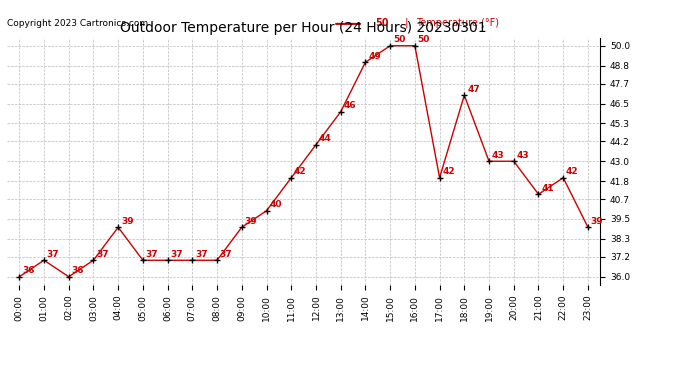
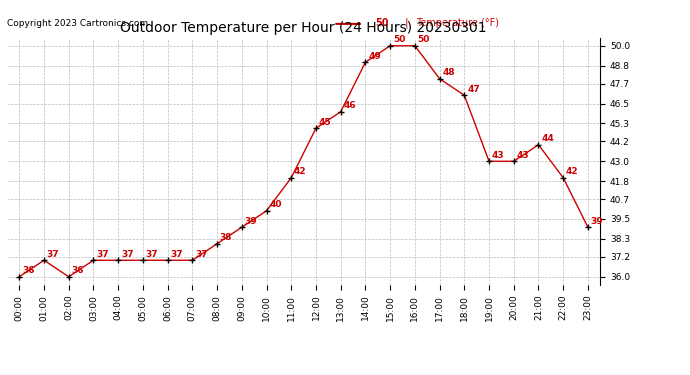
04:00: 39 -> 37
08:00: 37 -> 38
12:00: 44 -> 45
17:00: 42 -> 48
21:00: 41 -> 44
